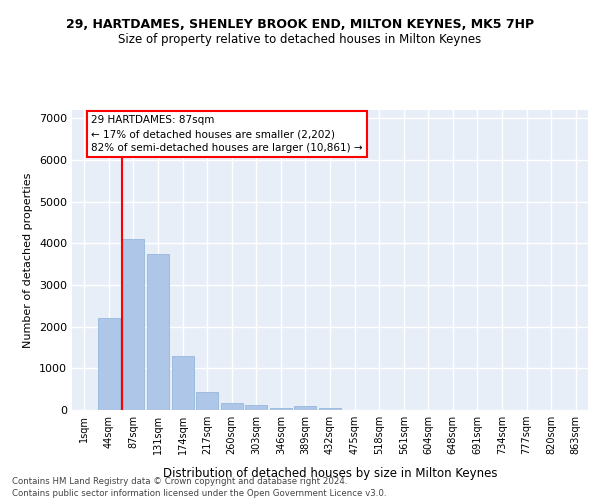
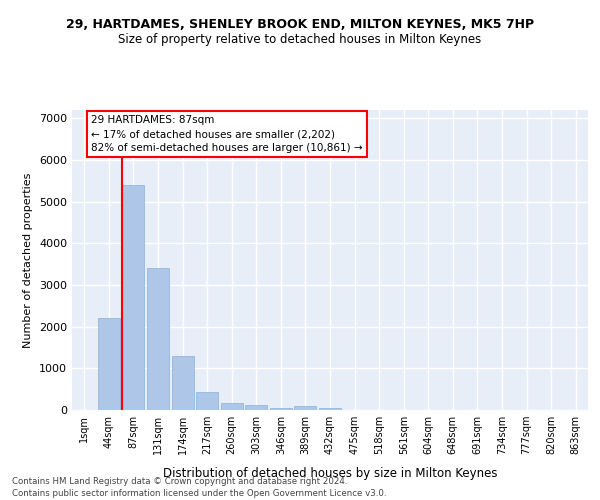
87sqm: 4100 -> 5400
131sqm: 3750 -> 3400
